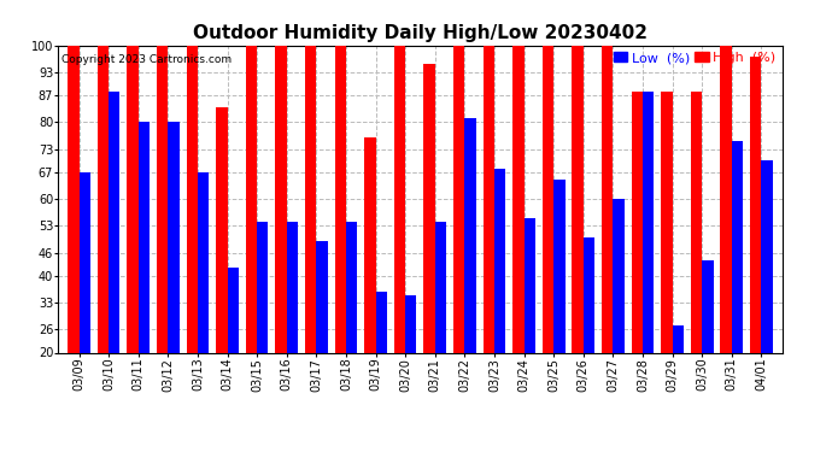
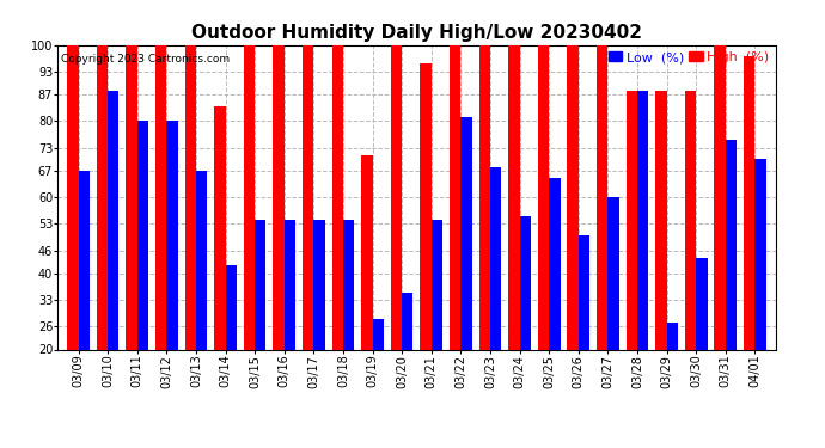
Low (%)/03/17: 49 -> 54
High (%)/03/19: 76 -> 71
Low (%)/03/19: 36 -> 28
